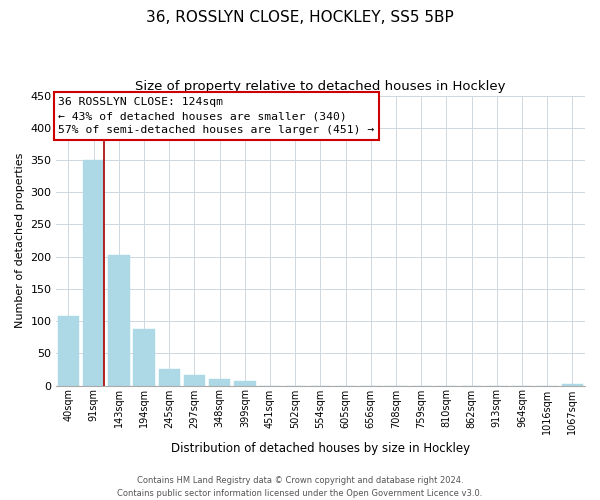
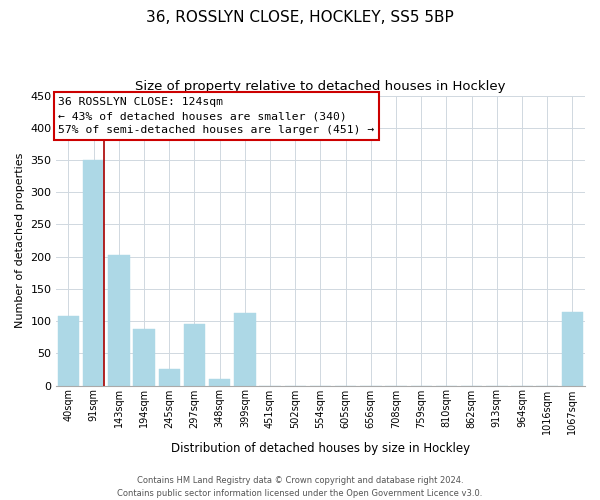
297sqm: 17 -> 96
399sqm: 7 -> 112
1067sqm: 3 -> 114
